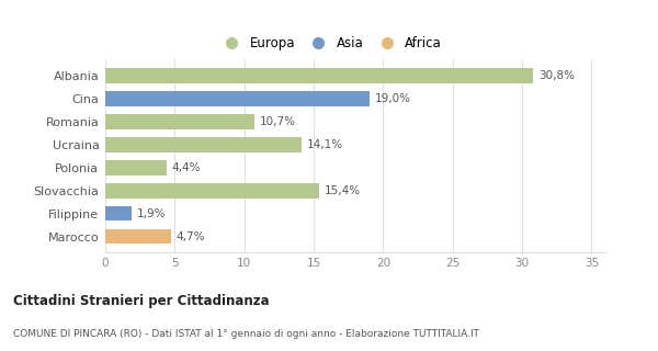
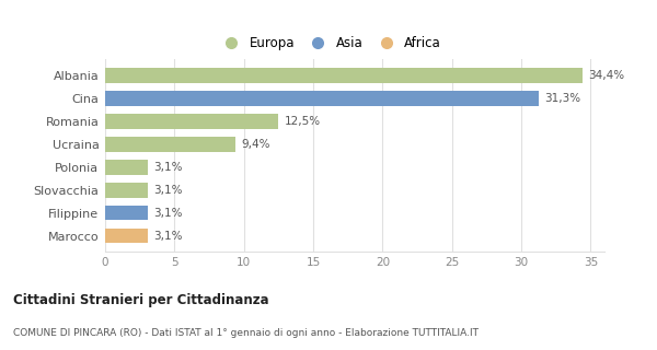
Albania: 30,8% -> 34,4%
Cina: 19,0% -> 31,3%
Romania: 10,7% -> 12,5%
Ucraina: 14,1% -> 9,4%
Polonia: 4,4% -> 3,1%
Slovacchia: 15,4% -> 3,1%
Filippine: 1,9% -> 3,1%
Marocco: 4,7% -> 3,1%
